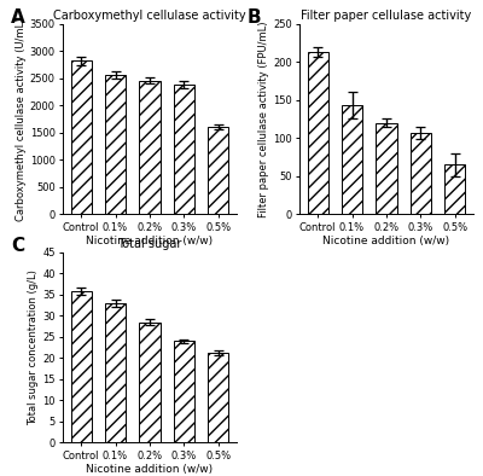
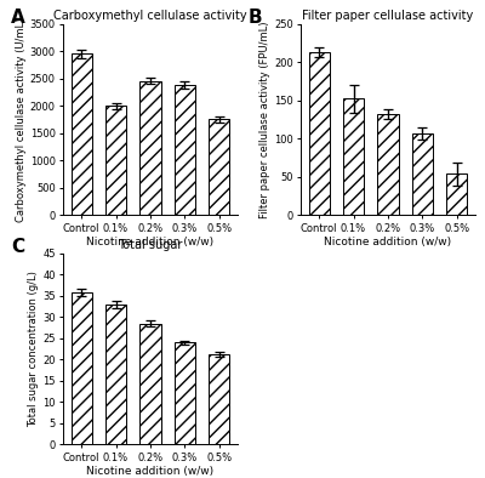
Carboxymethyl cellulase activity/Control: 2820 -> 2950
Carboxymethyl cellulase activity/0.1%: 2560 -> 2000
Carboxymethyl cellulase activity/0.5%: 1610 -> 1750
Filter paper cellulase activity/0.1%: 143 -> 152
Filter paper cellulase activity/0.2%: 120 -> 132
Filter paper cellulase activity/0.5%: 65 -> 54
